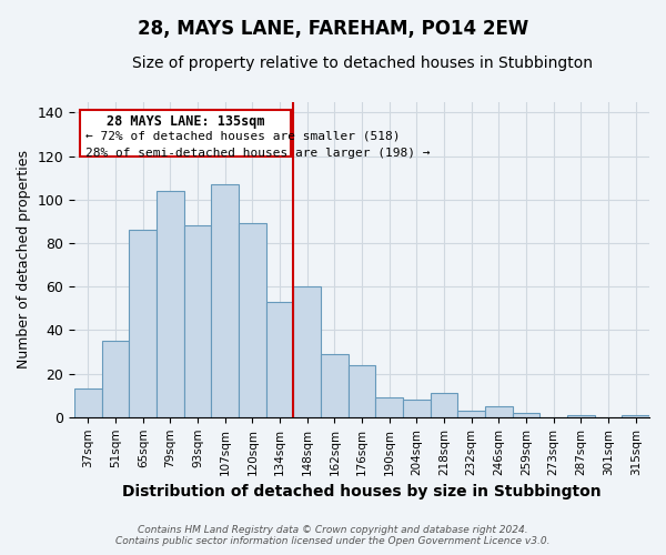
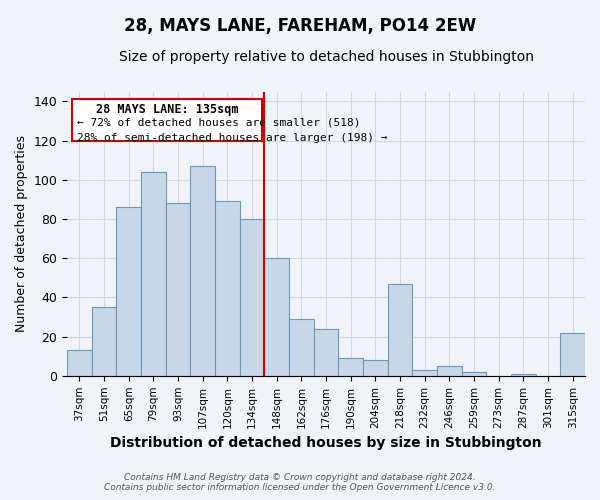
134sqm: 53 -> 80
218sqm: 11 -> 47
315sqm: 1 -> 22
